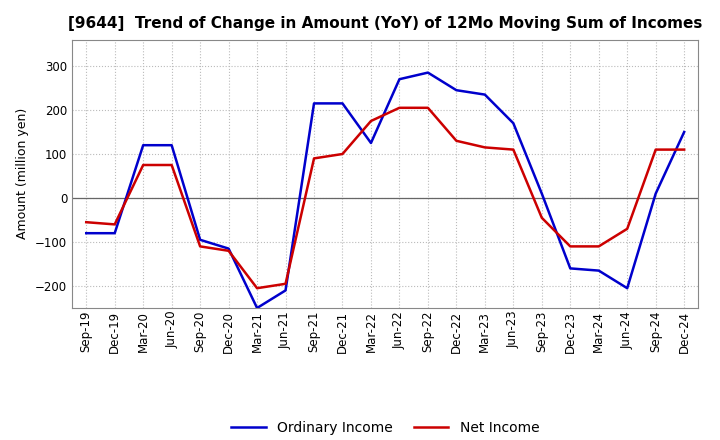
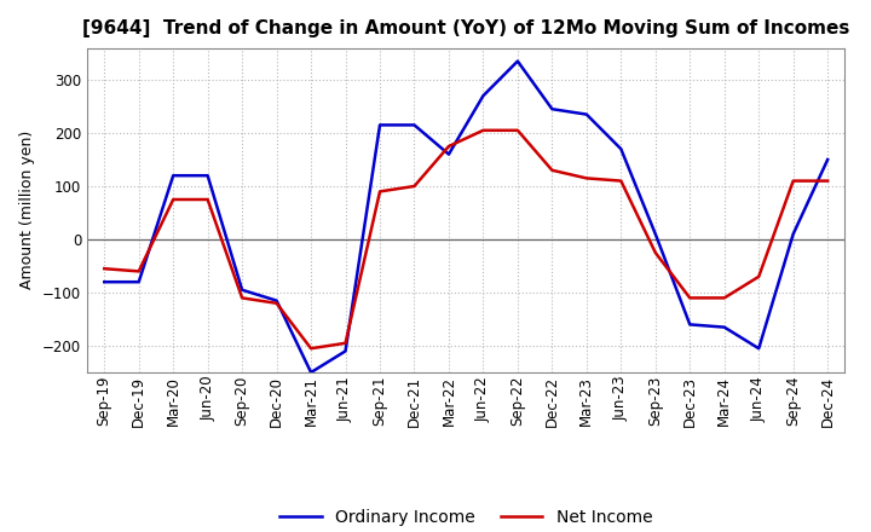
Ordinary Income/Mar-22: 125 -> 160
Ordinary Income/Sep-22: 285 -> 335
Net Income/Sep-23: -45 -> -25
